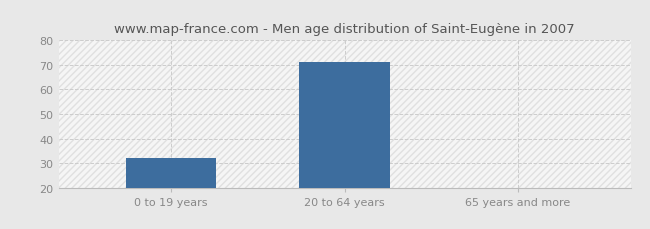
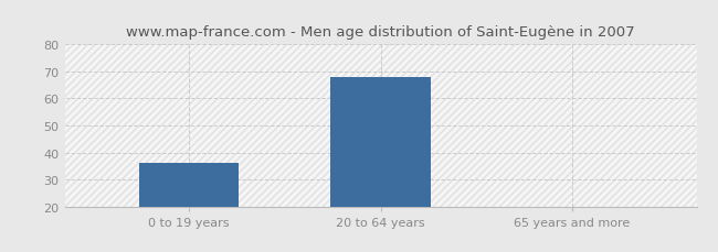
0 to 19 years: 32 -> 36
20 to 64 years: 71 -> 68
